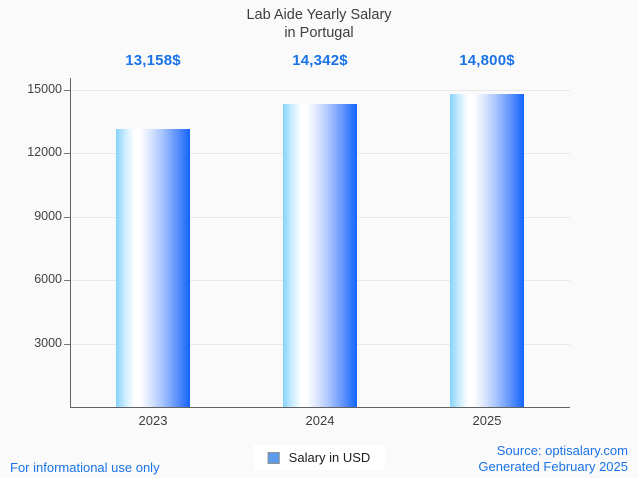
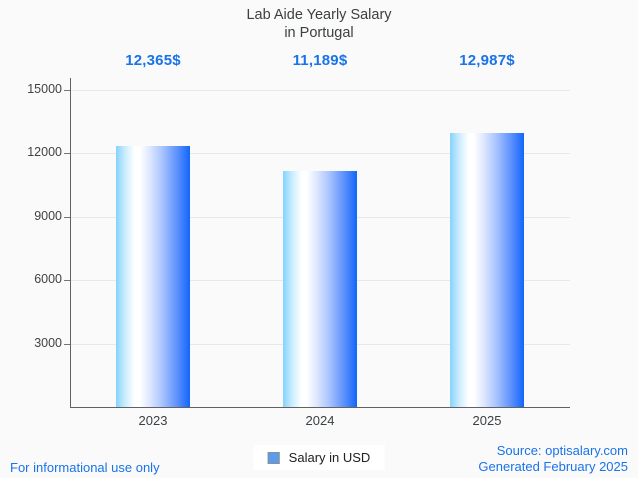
2023: 13,158 -> 12,365
2024: 14,342 -> 11,189
2025: 14,800 -> 12,987
